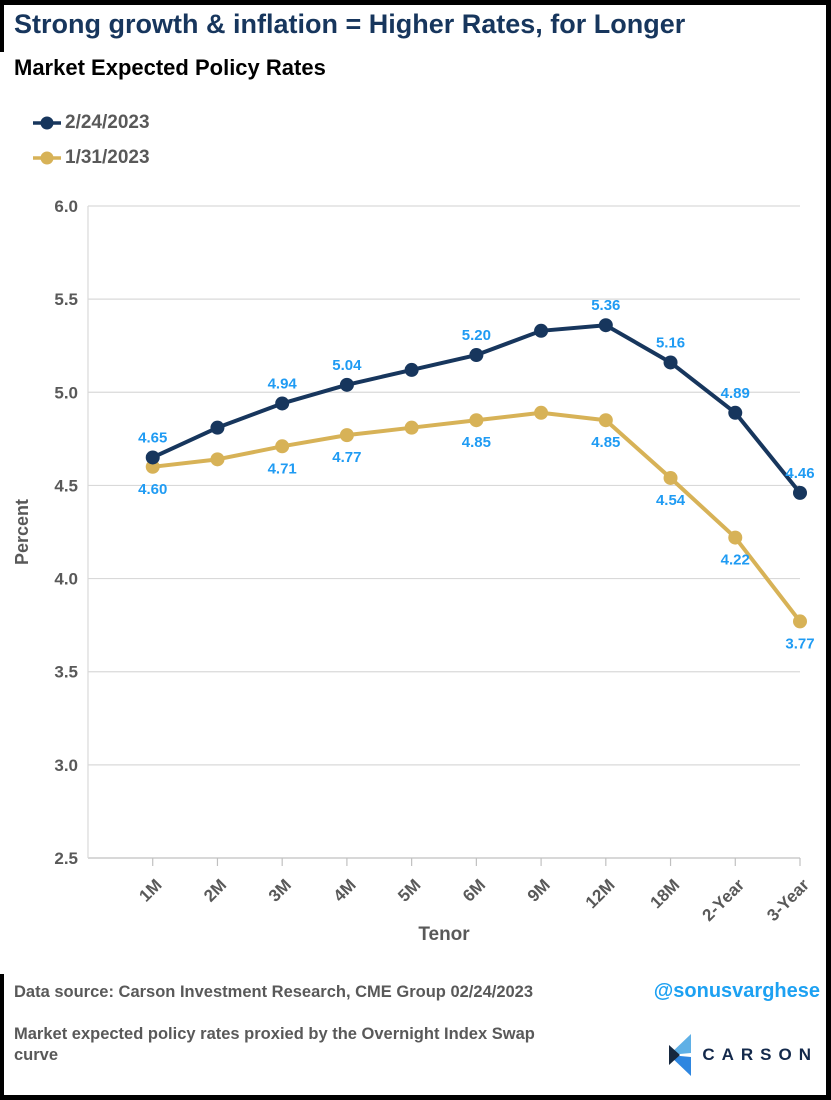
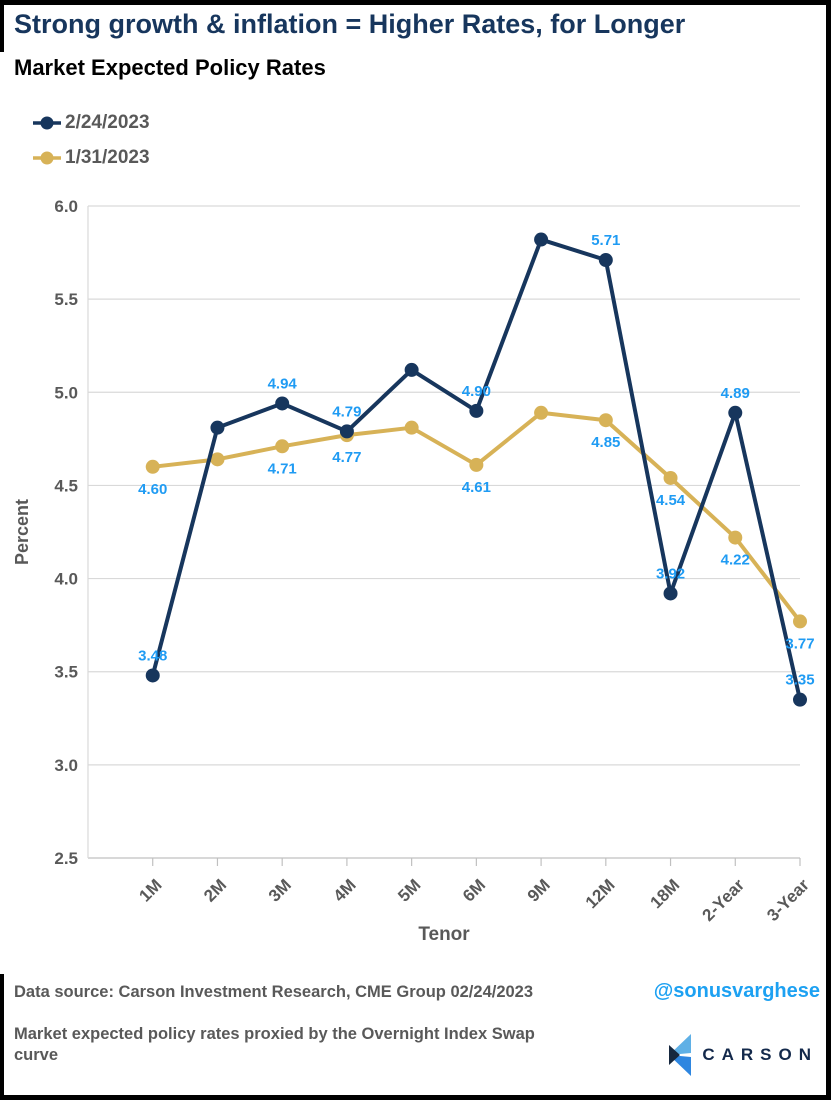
2/24/2023/1M: 4.65 -> 3.48
2/24/2023/4M: 5.04 -> 4.79
2/24/2023/6M: 5.20 -> 4.90
1/31/2023/6M: 4.85 -> 4.61
2/24/2023/9M: 5.33 -> 5.82
2/24/2023/12M: 5.36 -> 5.71
2/24/2023/18M: 5.16 -> 3.92
2/24/2023/3-Year: 4.46 -> 3.35
